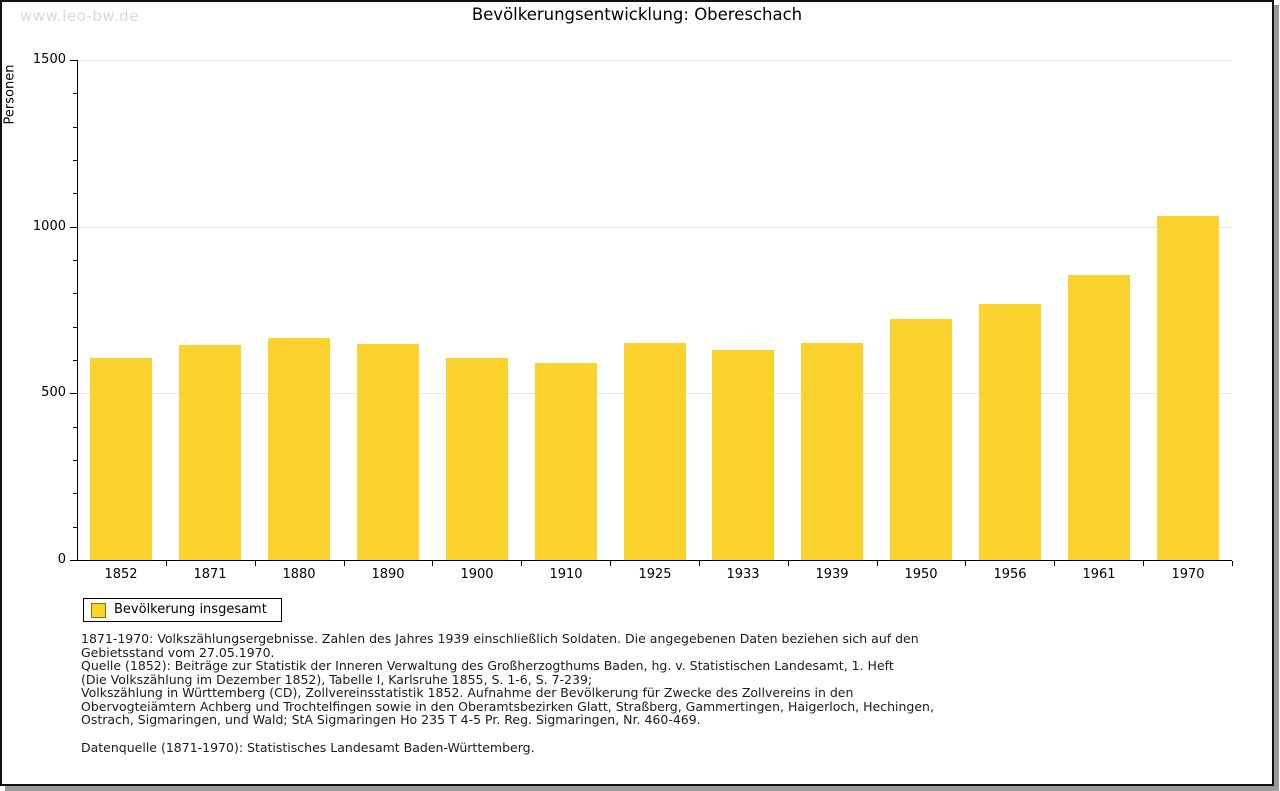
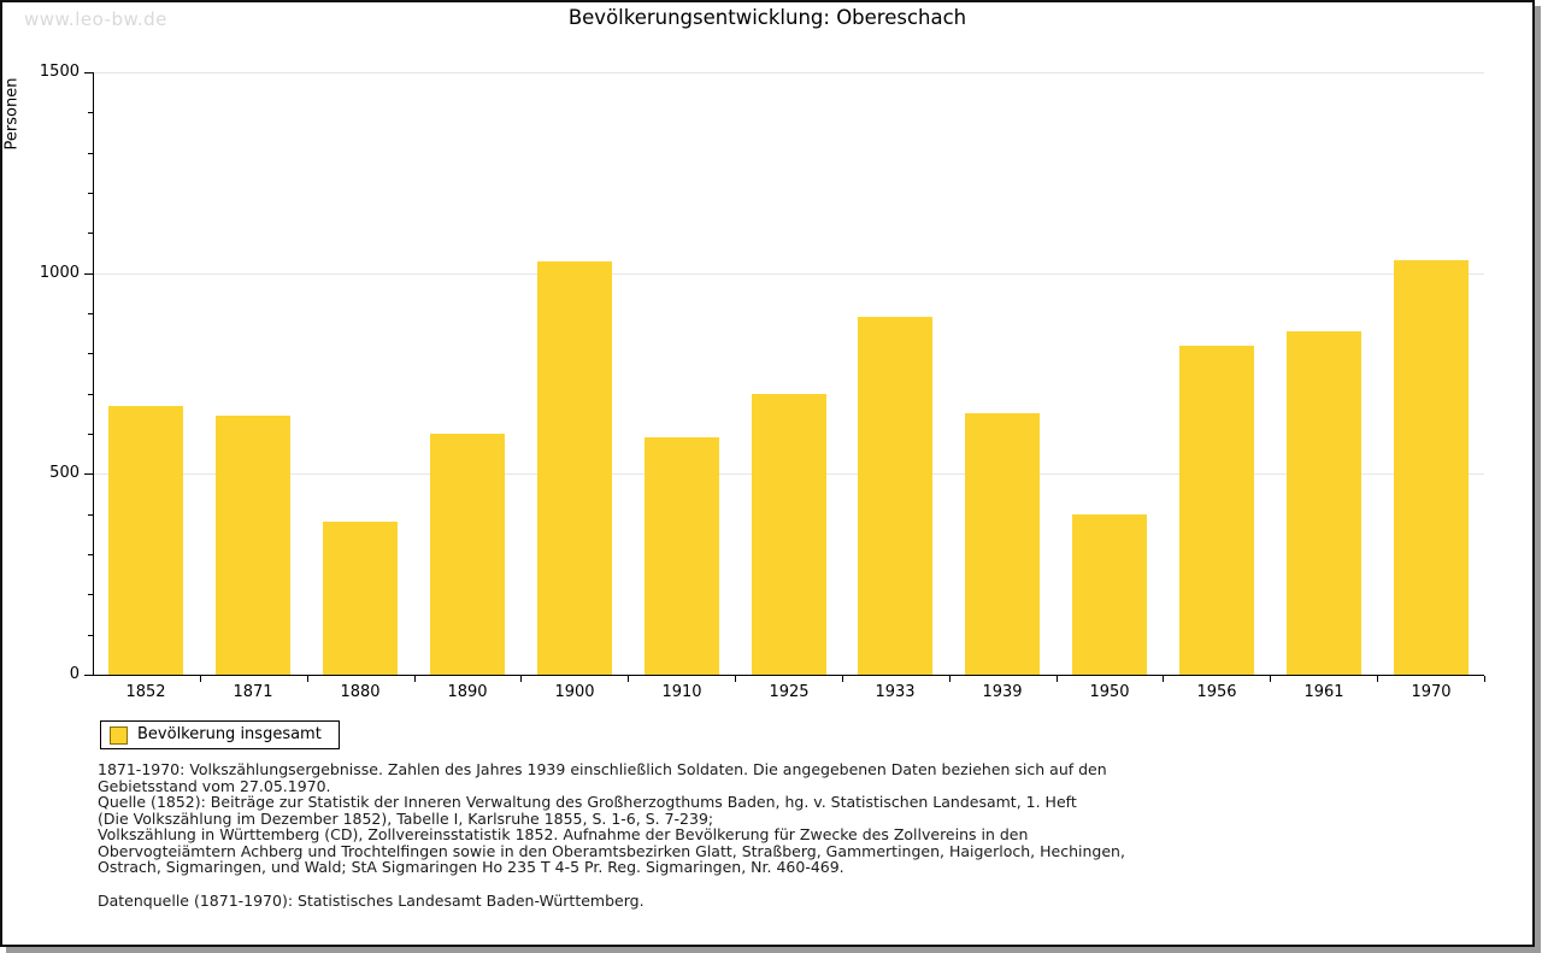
1852: 600 -> 670
1880: 670 -> 380
1890: 650 -> 600
1900: 600 -> 1030
1925: 650 -> 700
1933: 630 -> 890
1950: 720 -> 400
1956: 770 -> 820
